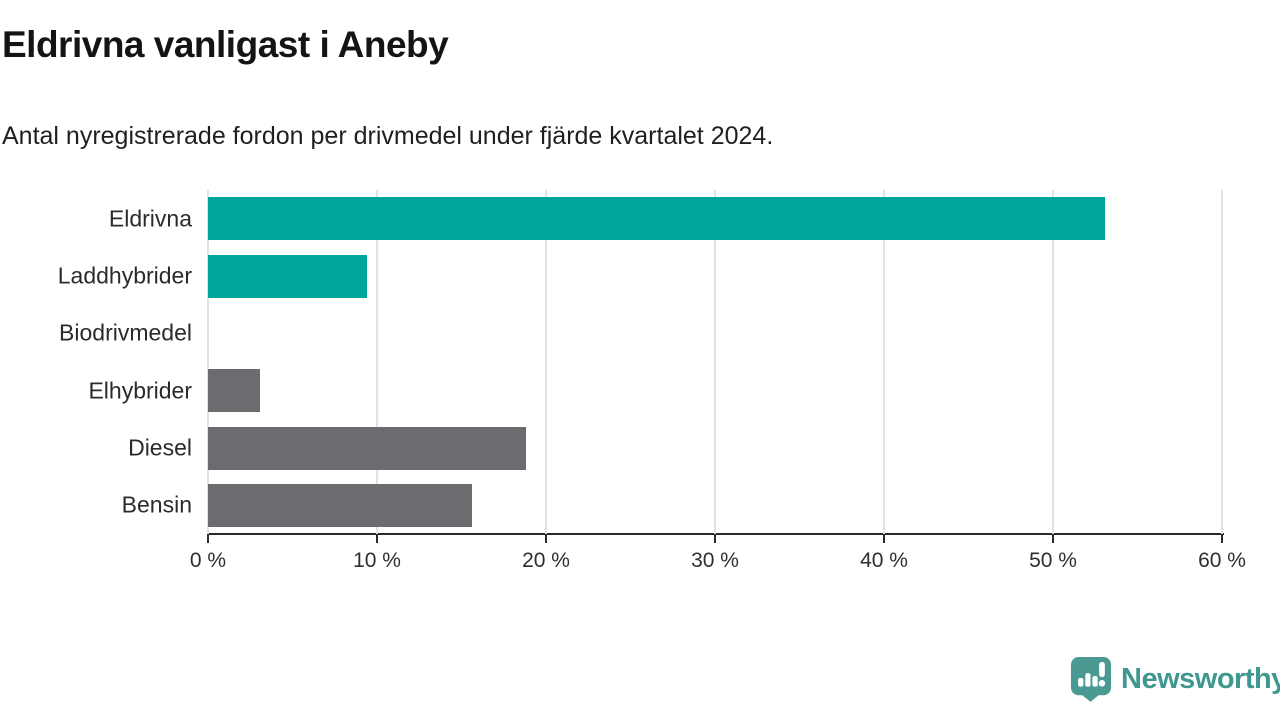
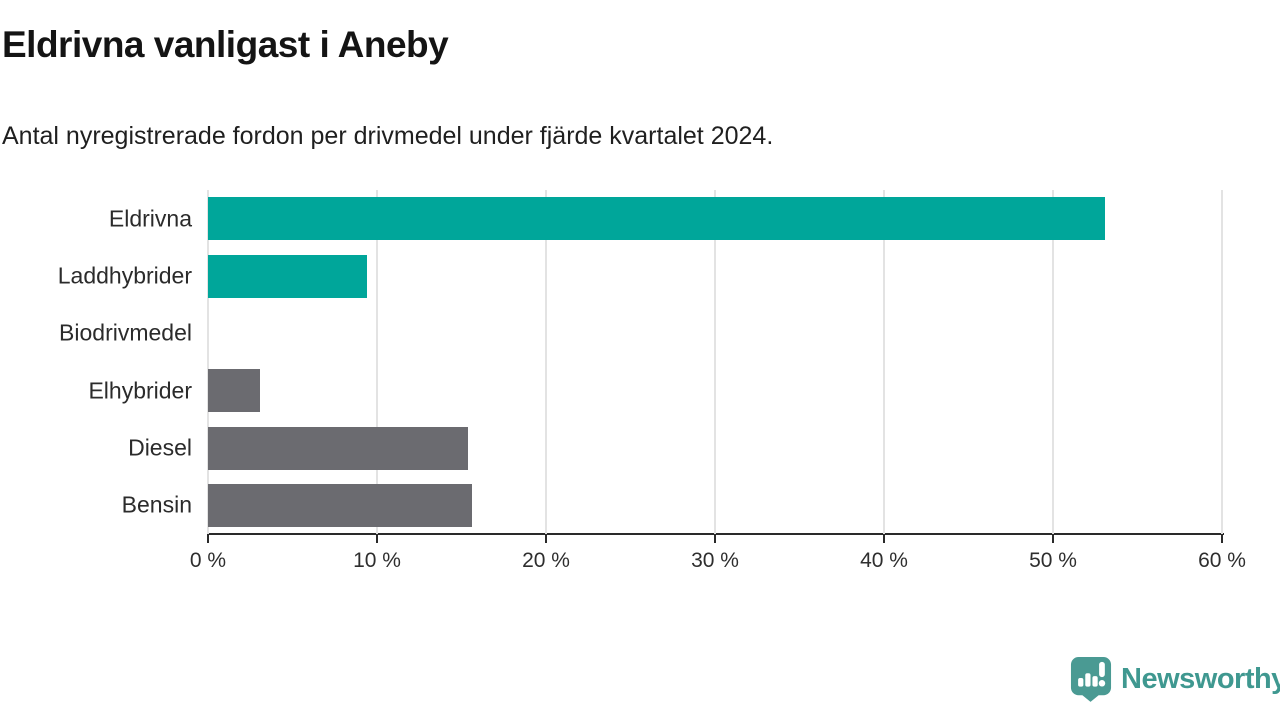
Diesel: 18.8% -> 15.4%
